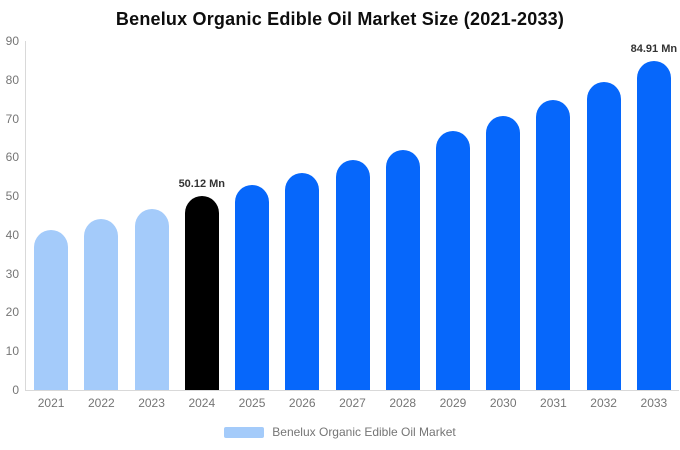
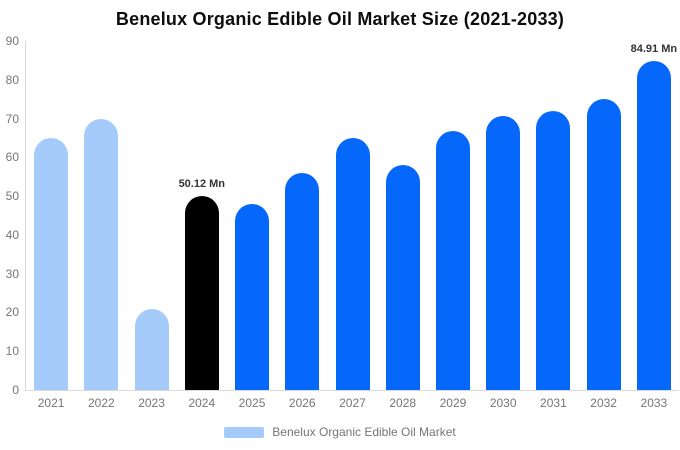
2021: 41 -> 65
2022: 44 -> 70
2023: 47 -> 21
2025: 53 -> 48
2027: 59 -> 65
2028: 62 -> 58
2031: 75 -> 72
2032: 80 -> 75
